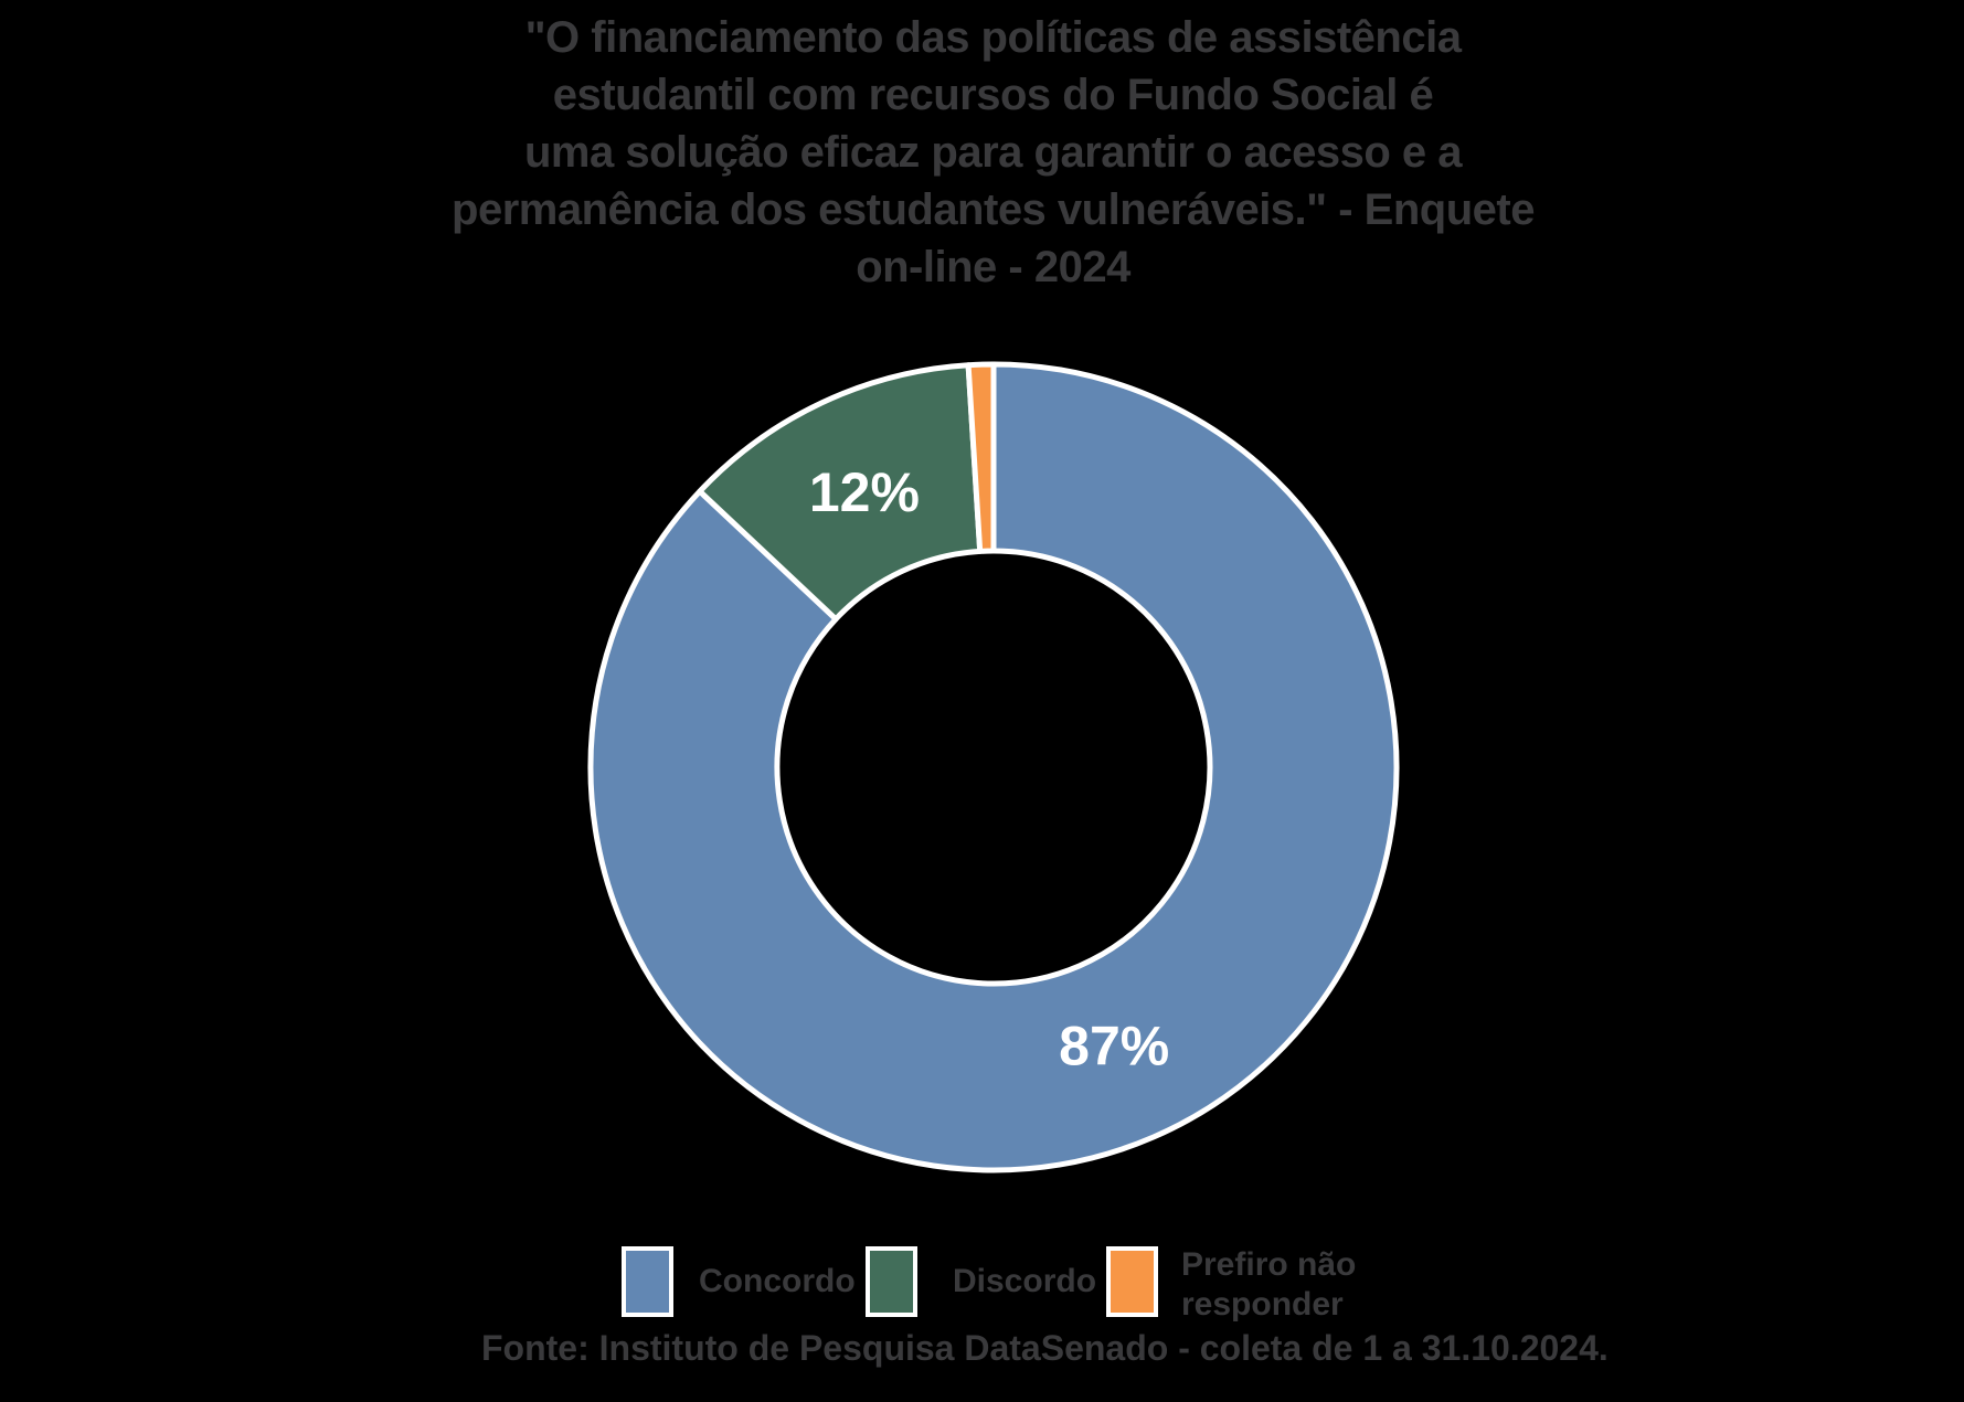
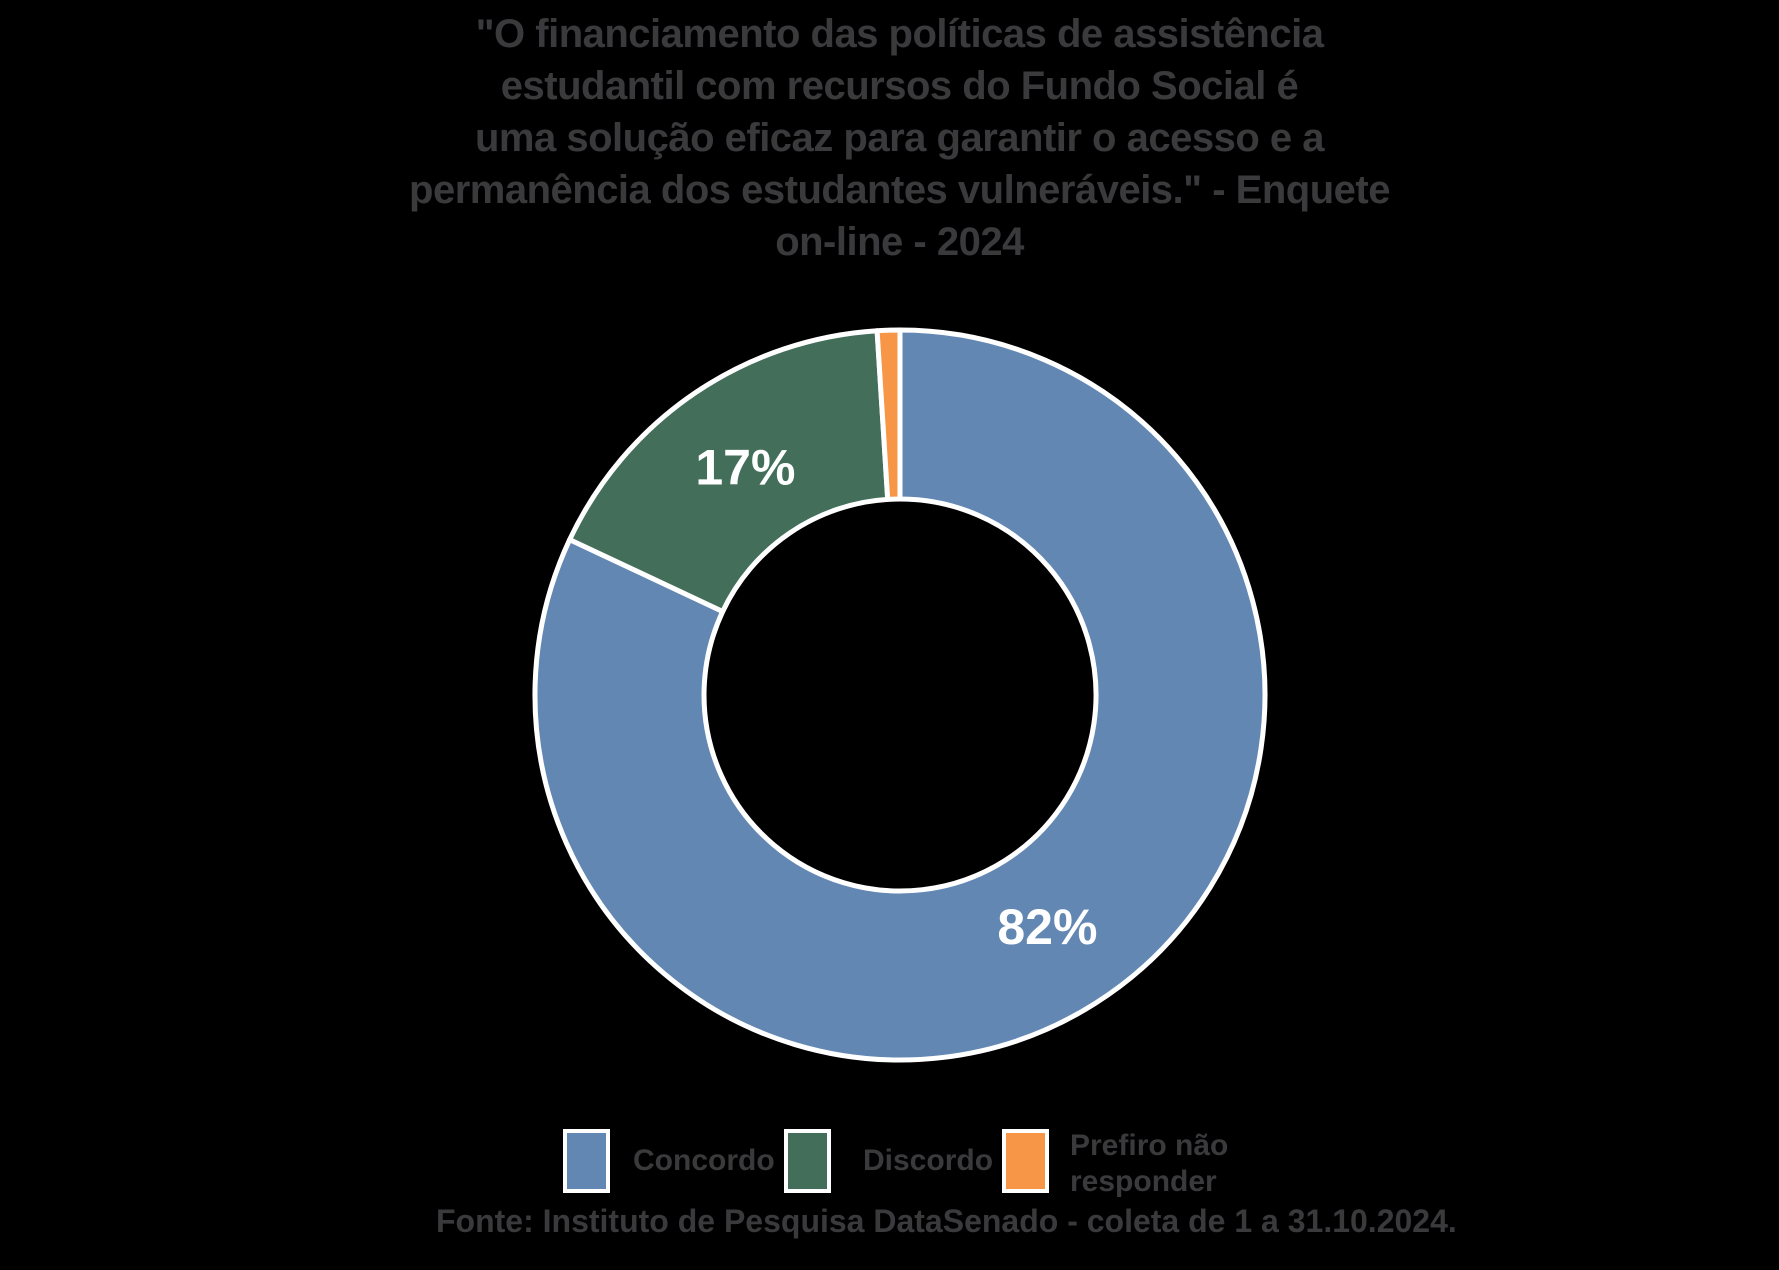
Concordo: 87% -> 82%
Discordo: 12% -> 17%
